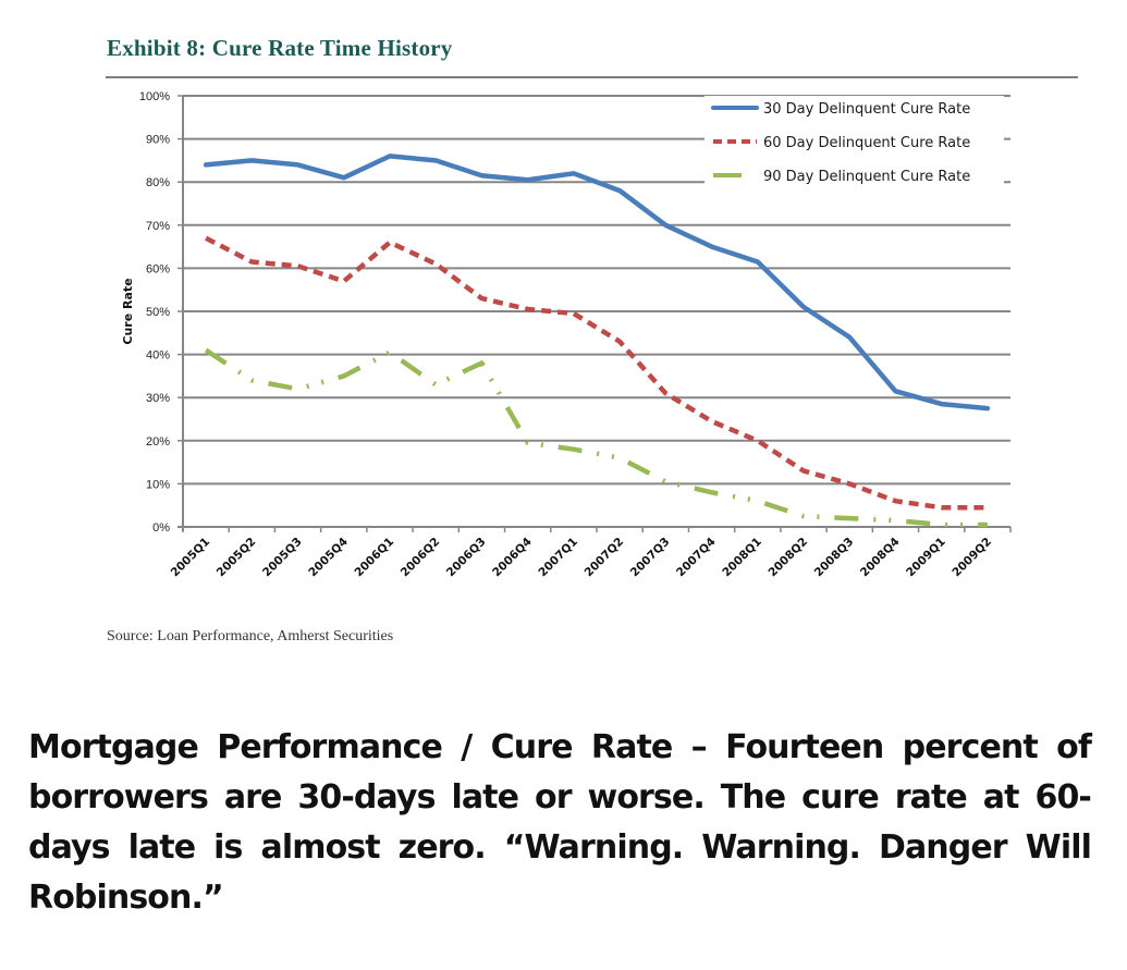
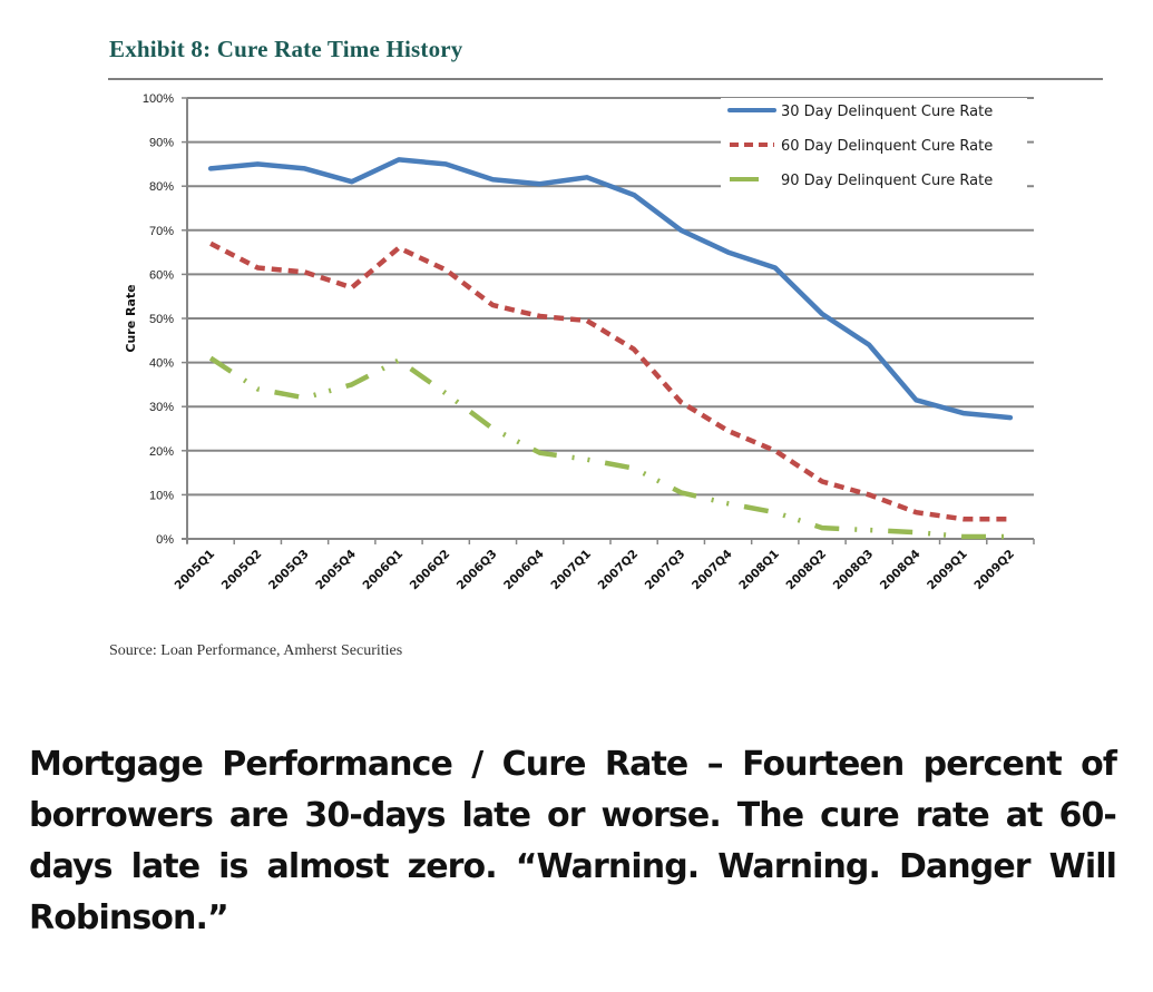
90 Day Delinquent Cure Rate/2006Q3: 38% -> 25%
